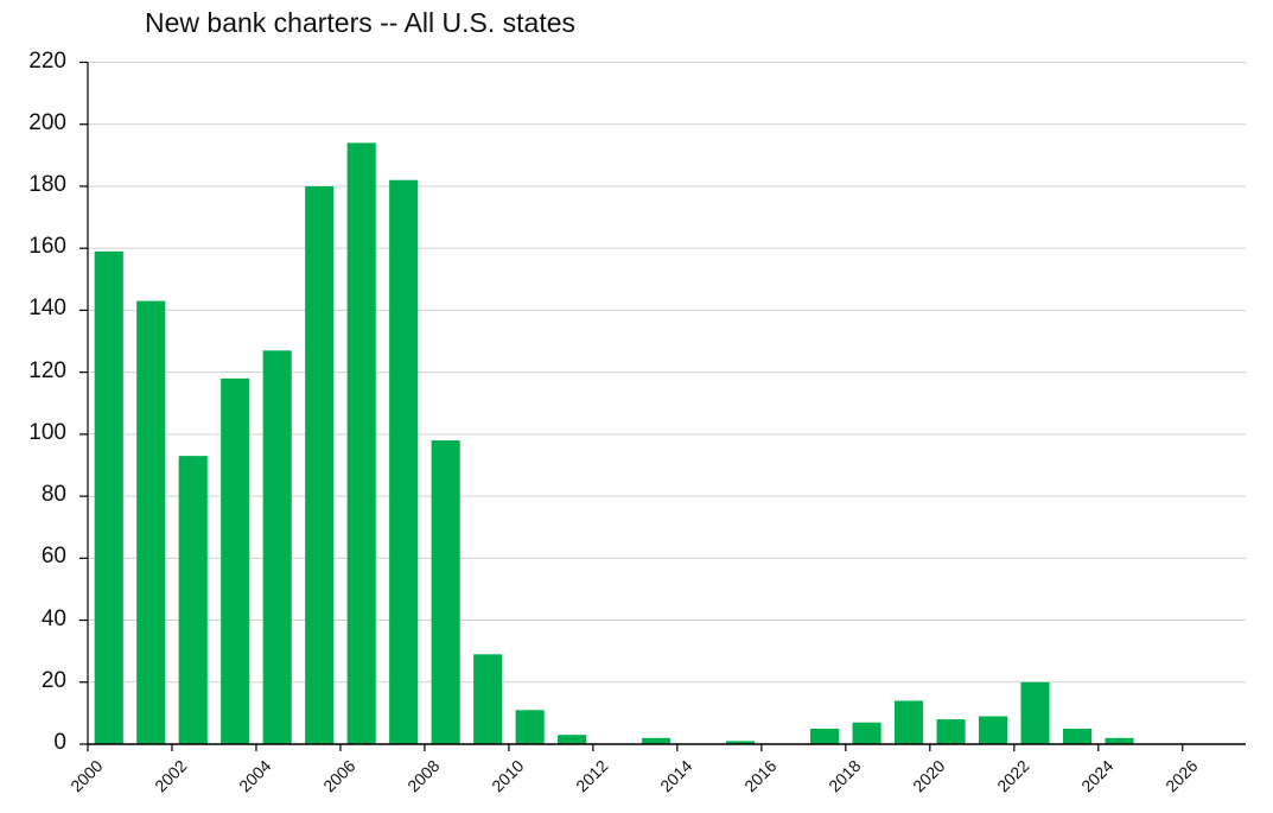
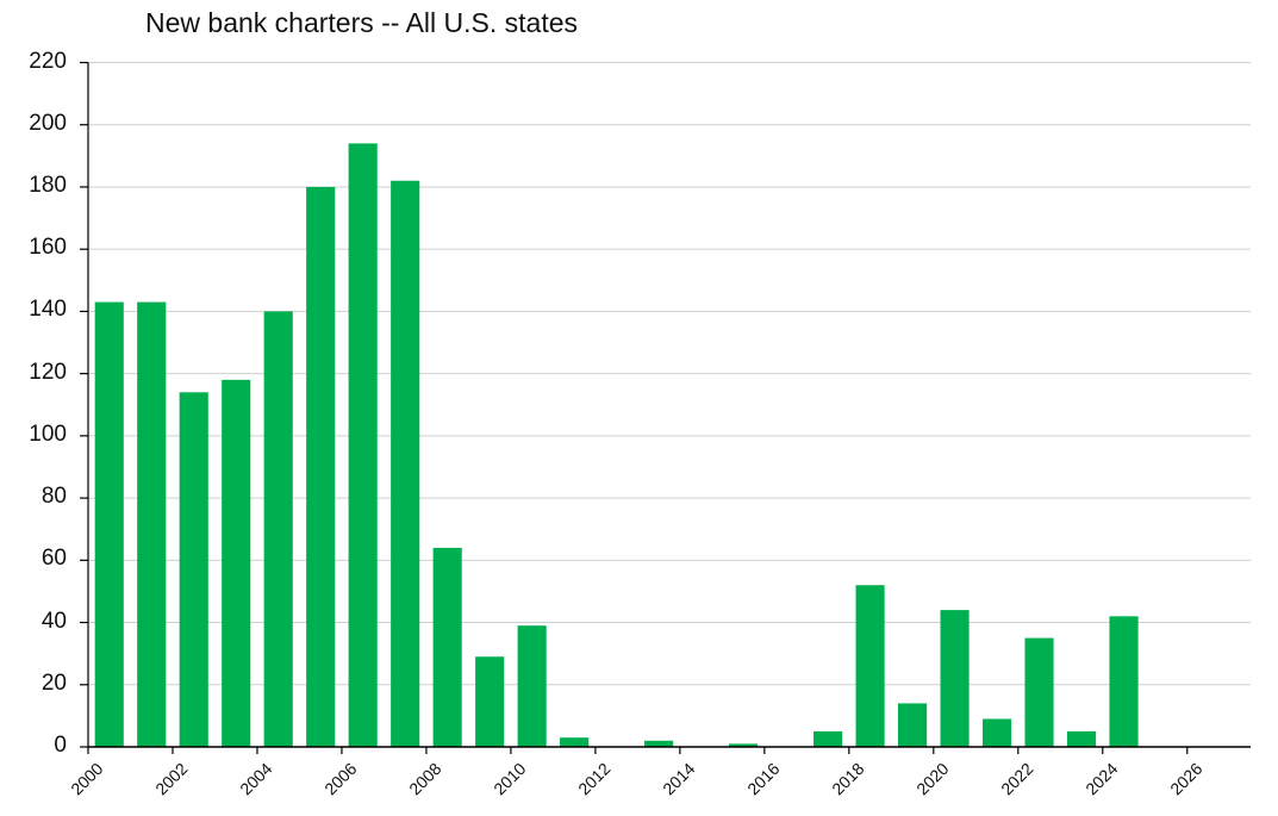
2000: 159 -> 143
2002: 93 -> 114
2004: 127 -> 140
2008: 98 -> 64
2010: 11 -> 39
2018: 7 -> 52
2020: 8 -> 44
2022: 20 -> 35
2024: 2 -> 42
